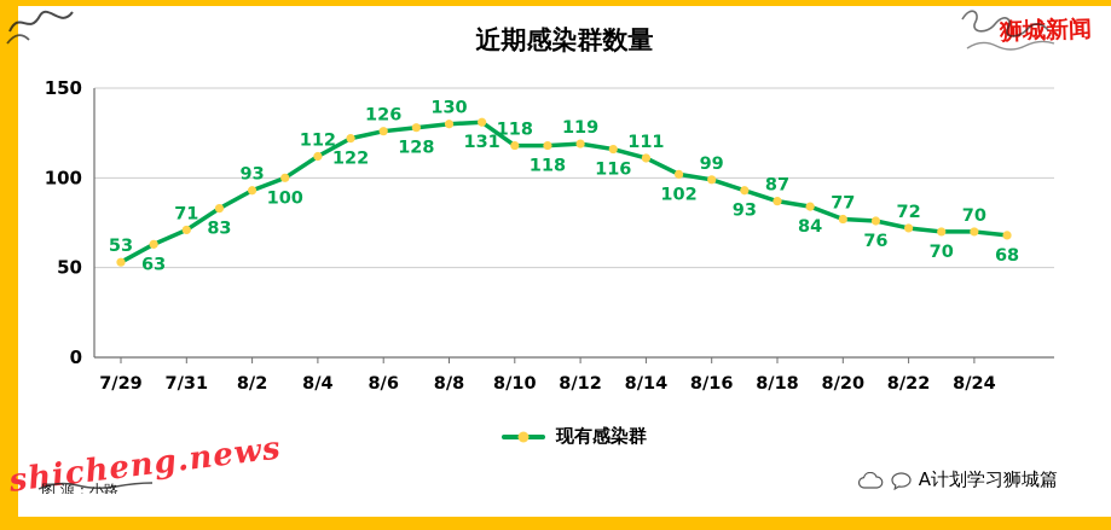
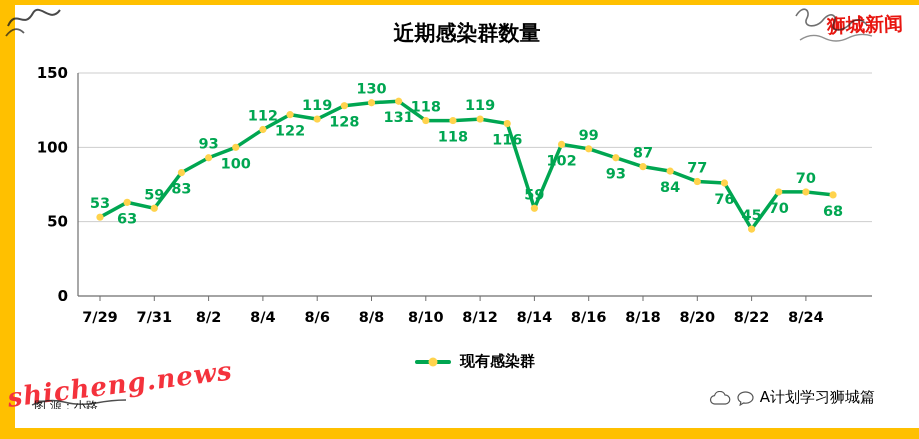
7/31: 71 -> 59
8/6: 126 -> 119
8/14: 111 -> 59
8/22: 72 -> 45
